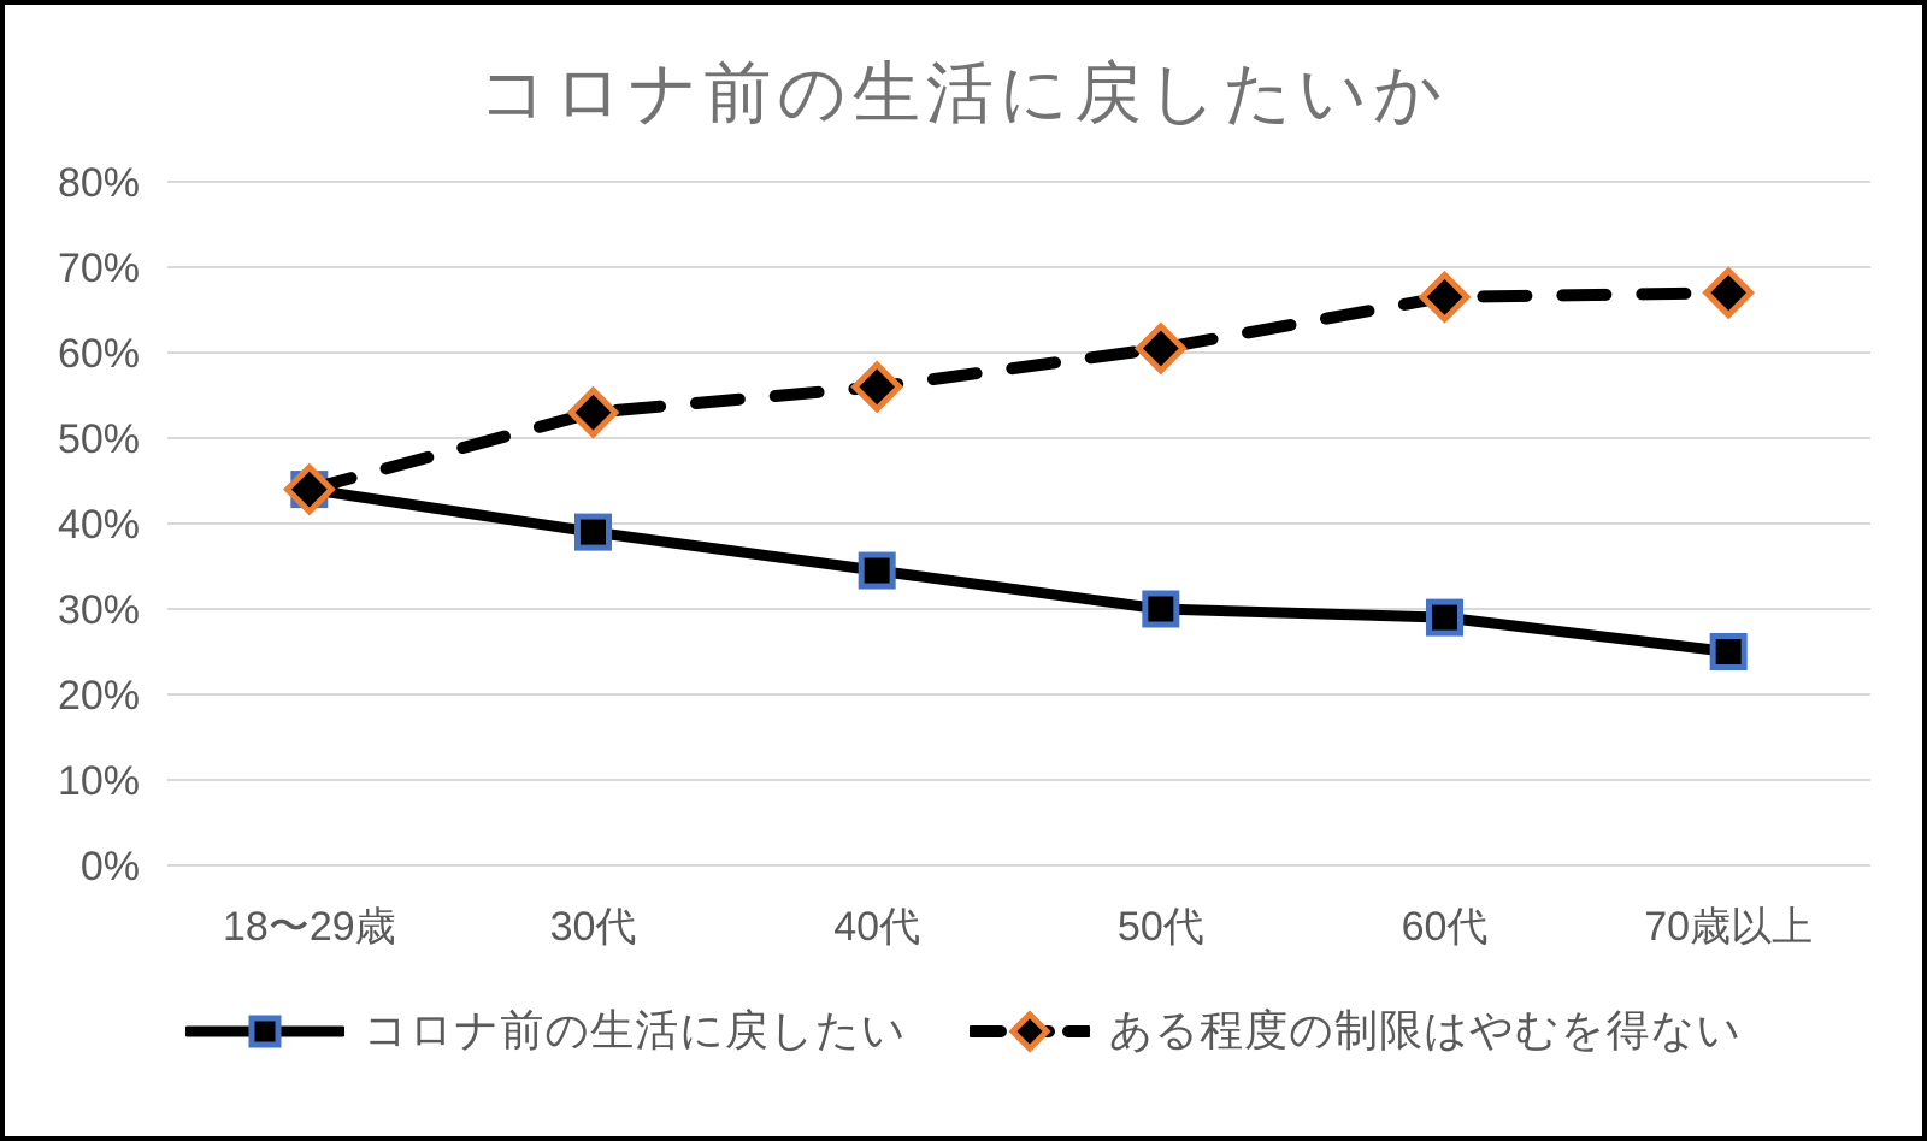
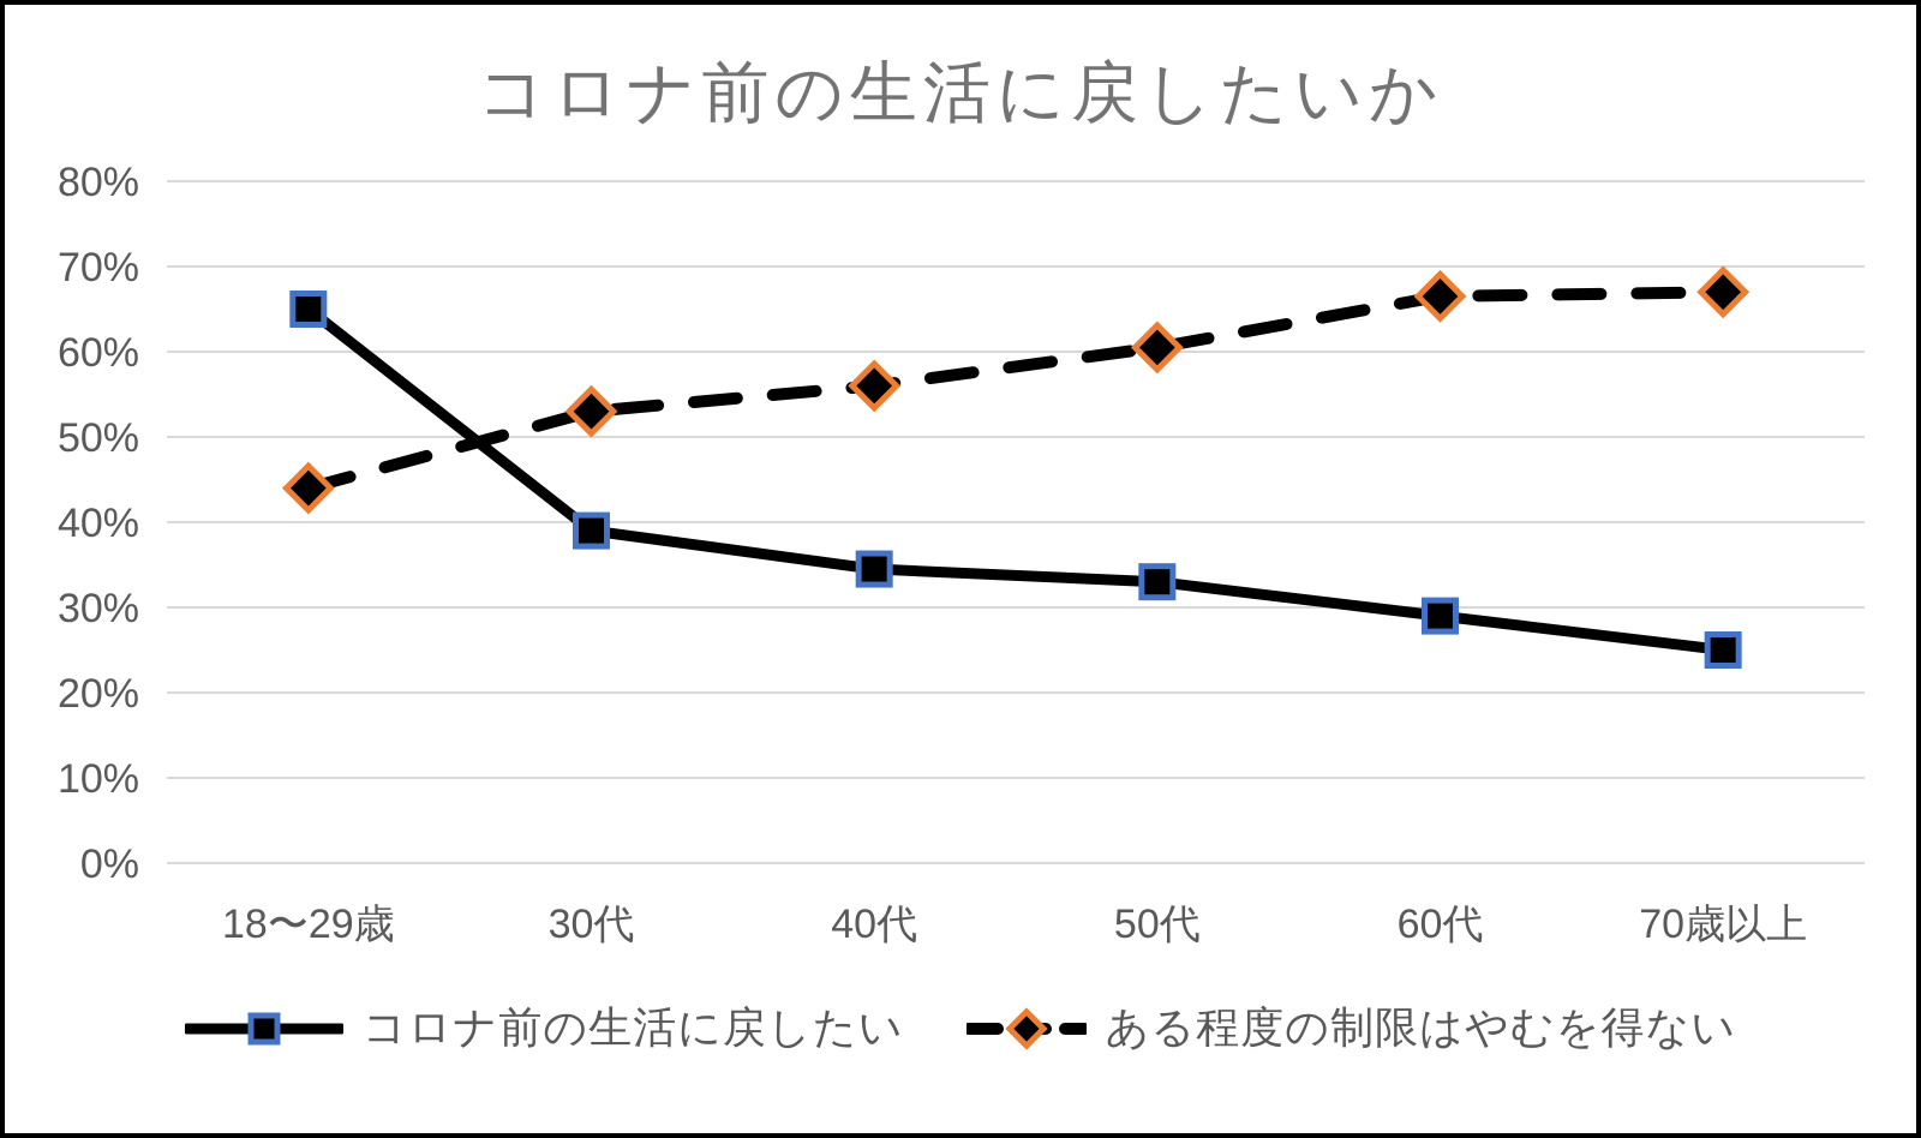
コロナ前の生活に戻したい/18〜29歳: 44% -> 65%
コロナ前の生活に戻したい/50代: 30% -> 33%
